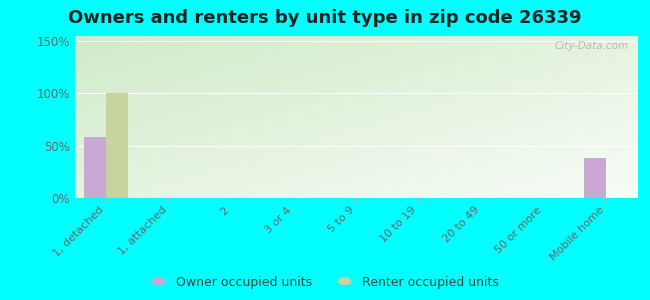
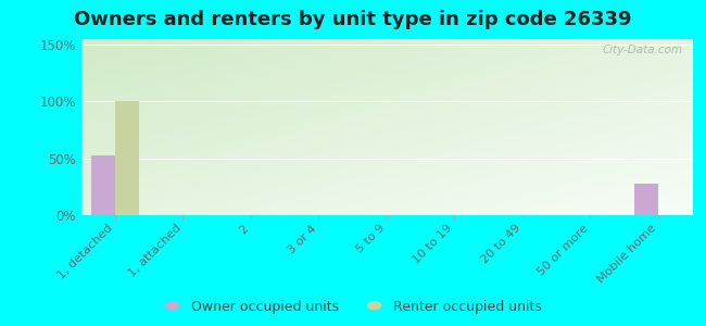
Owner occupied units/1, detached: 58% -> 53%
Owner occupied units/Mobile home: 38% -> 28%
